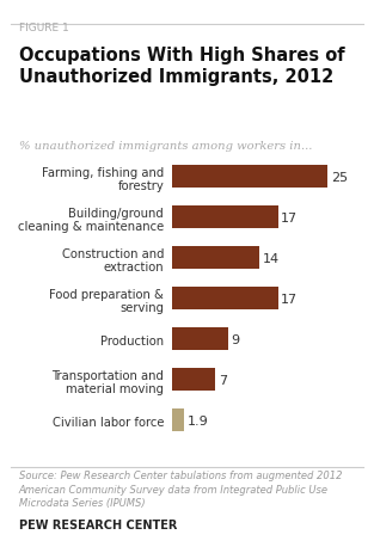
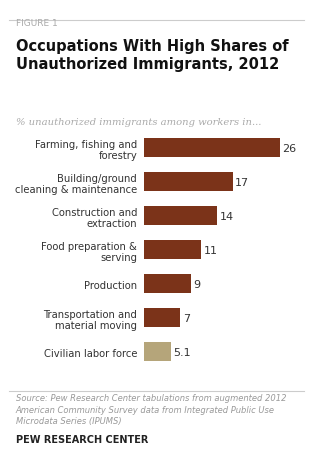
Farming, fishing and forestry: 25 -> 26
Food preparation & serving: 17 -> 11
Civilian labor force: 1.9 -> 5.1
